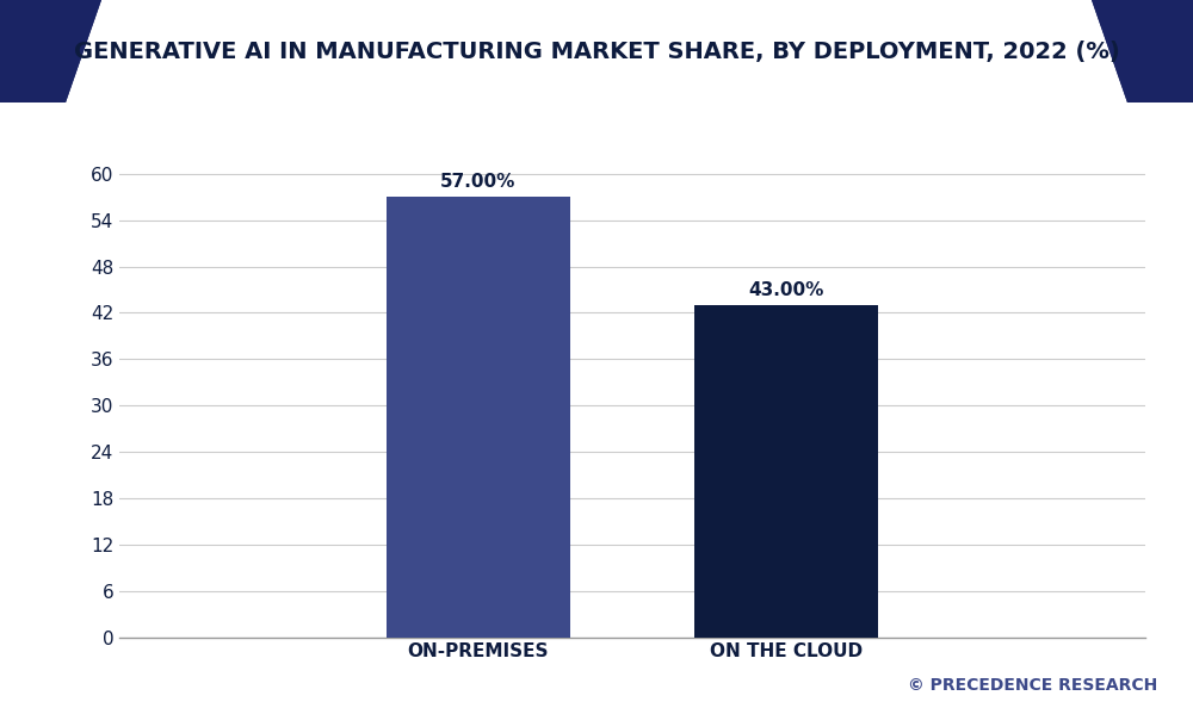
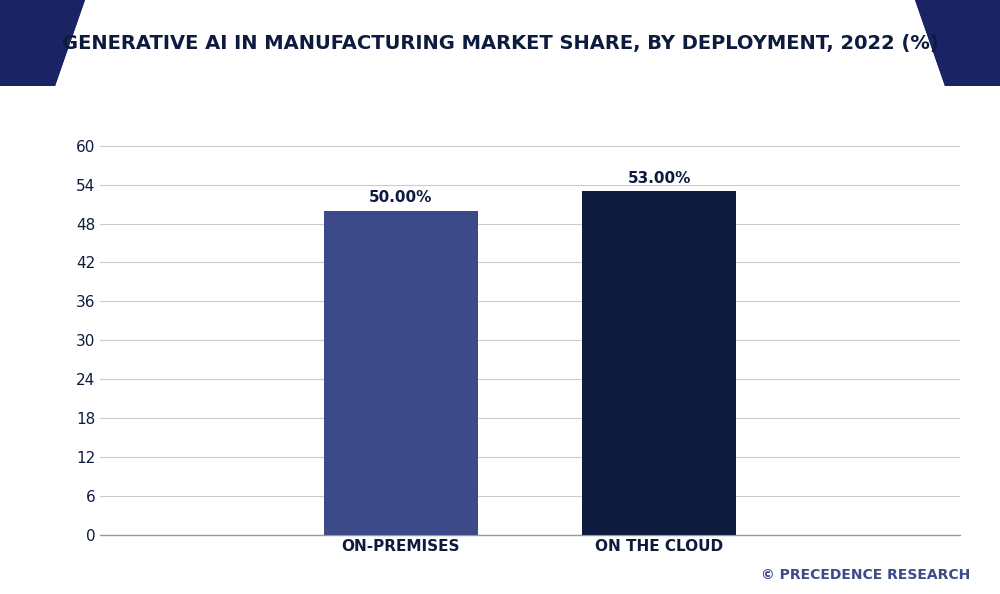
ON-PREMISES: 57.00% -> 50.00%
ON THE CLOUD: 43.00% -> 53.00%
